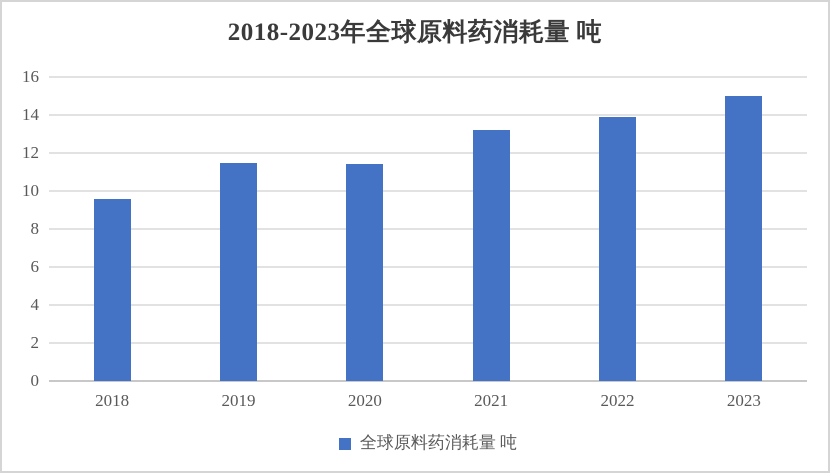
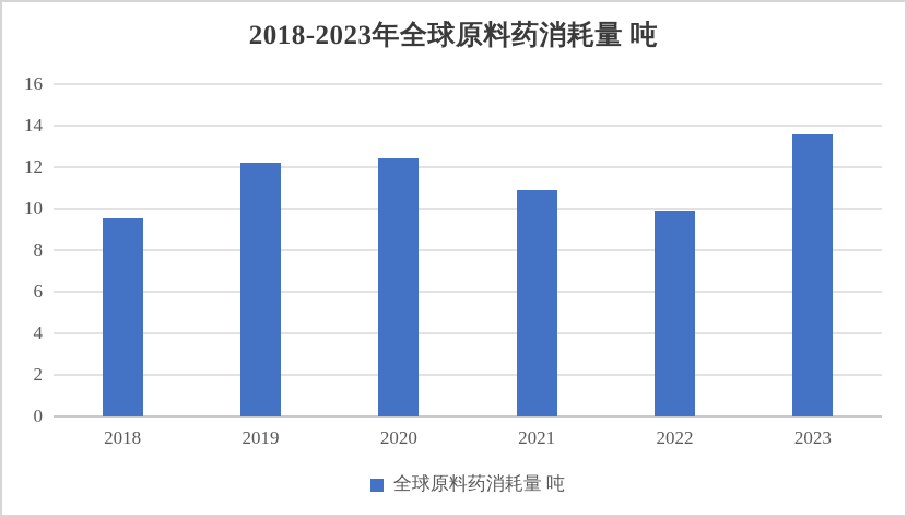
2019: 11.5 -> 12.2
2020: 11.4 -> 12.4
2021: 13.2 -> 10.9
2022: 13.9 -> 9.9
2023: 15.0 -> 13.6
